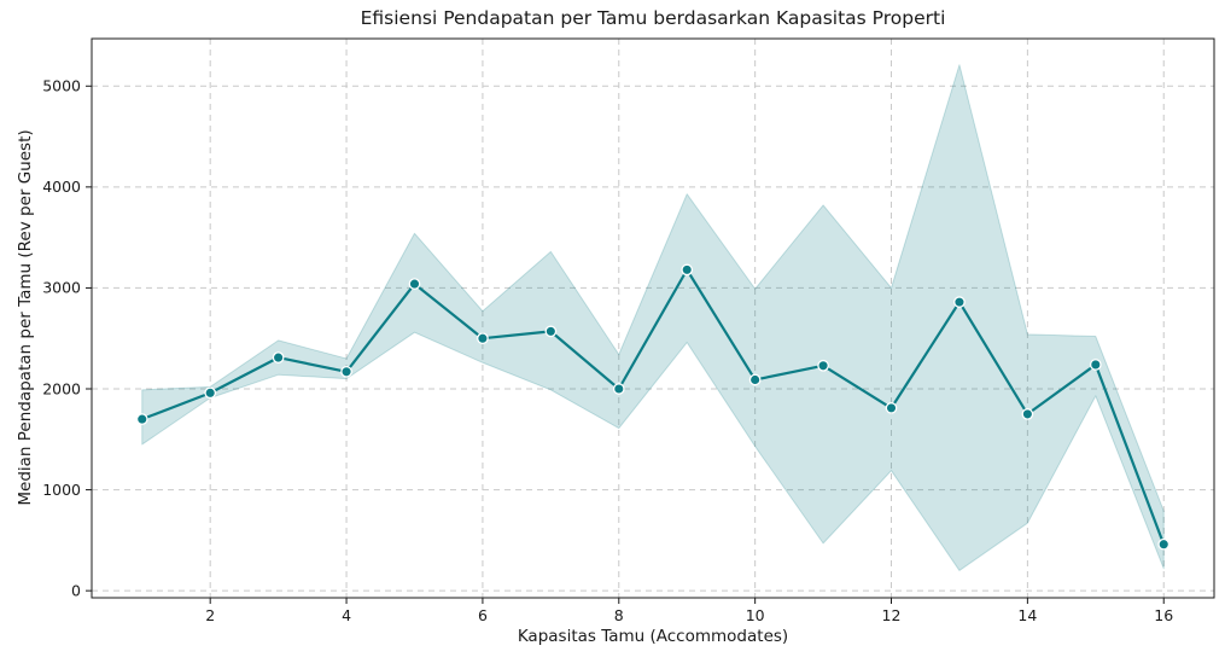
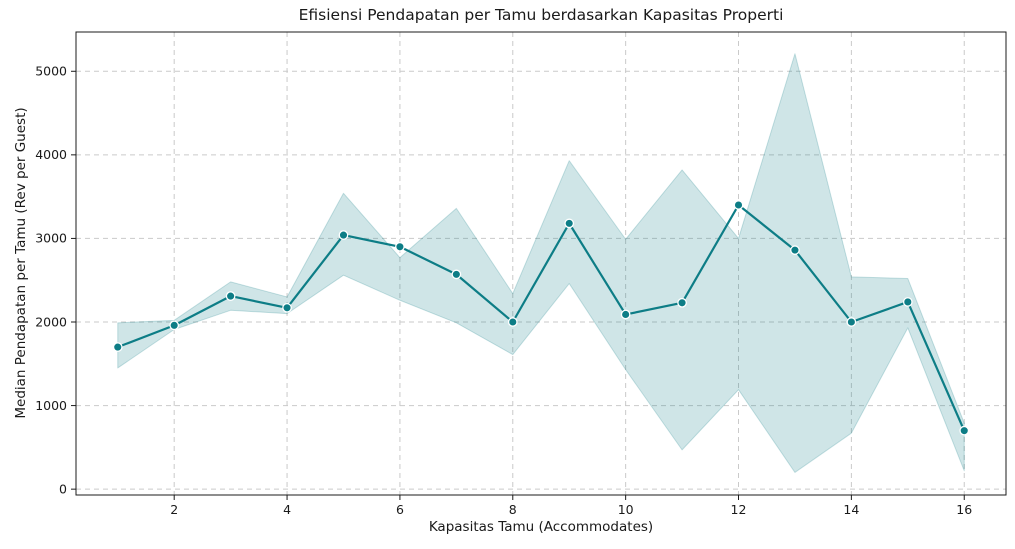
6: 2500 -> 2900
12: 1800 -> 3400
14: 1800 -> 2000
16: 500 -> 700
